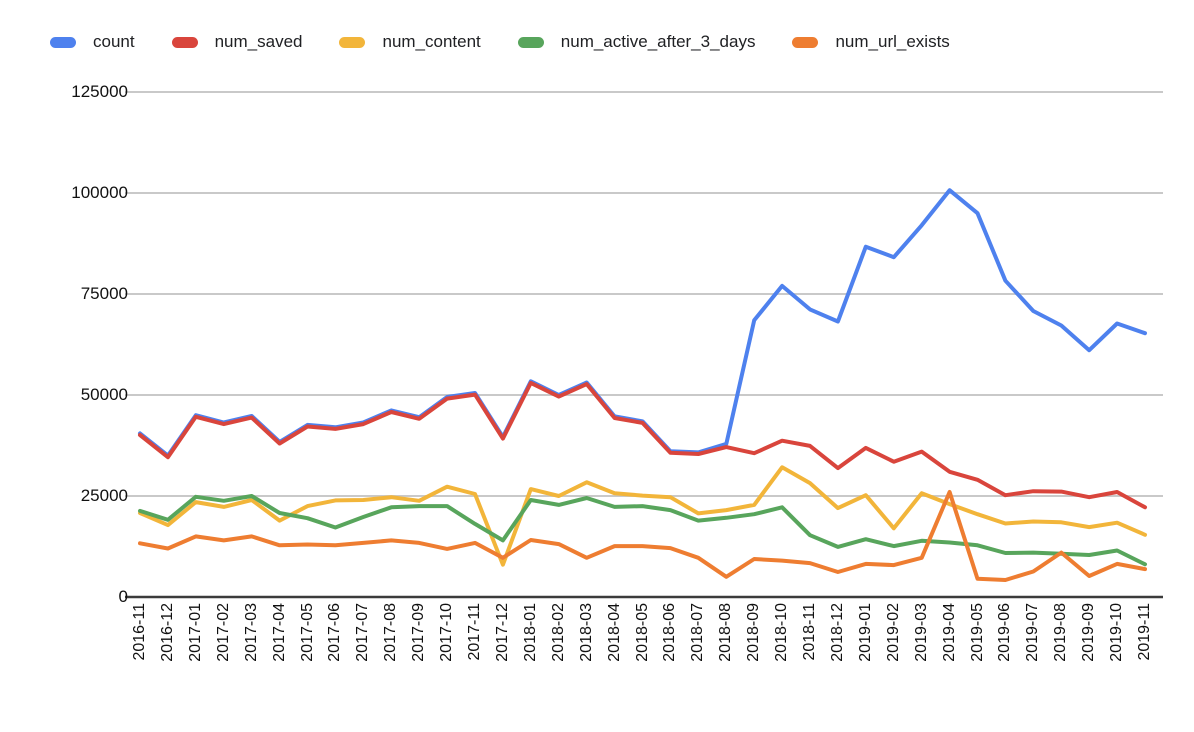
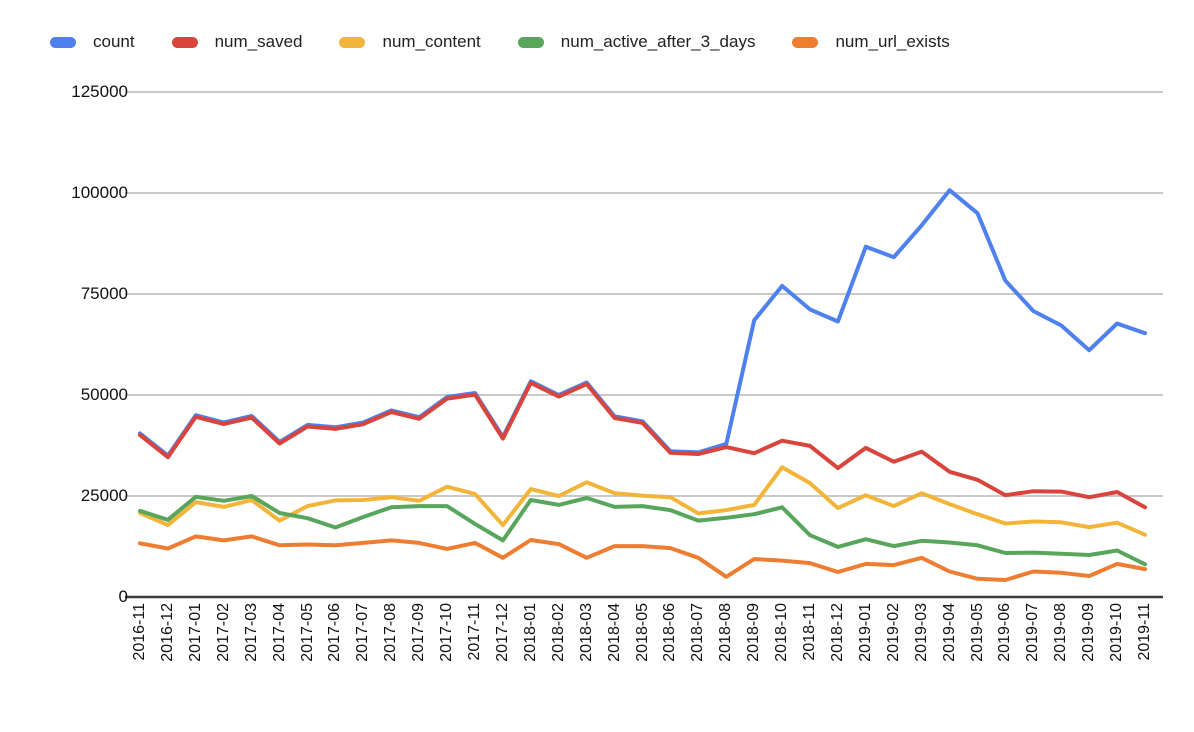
num_content/2017-12: 8000 -> 18000
num_content/2019-02: 17000 -> 22000
num_url_exists/2019-04: 26000 -> 6000
num_url_exists/2019-08: 11000 -> 6000
